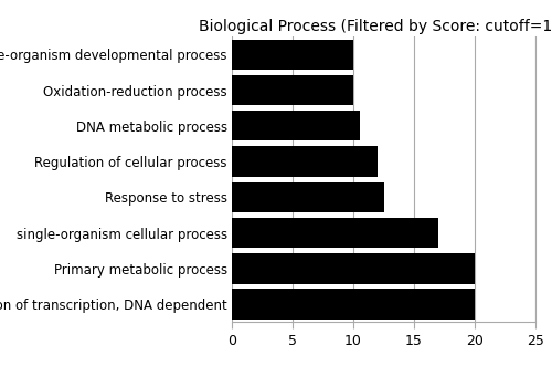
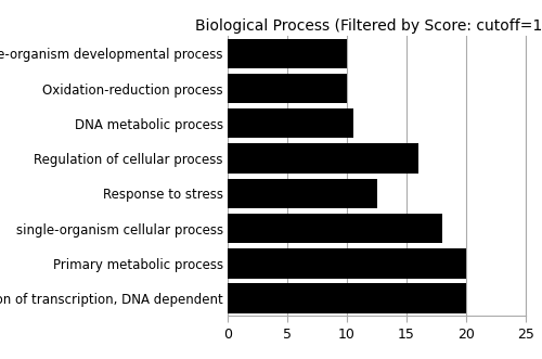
Regulation of cellular process: 12.0 -> 16.0
single-organism cellular process: 17.0 -> 18.0
